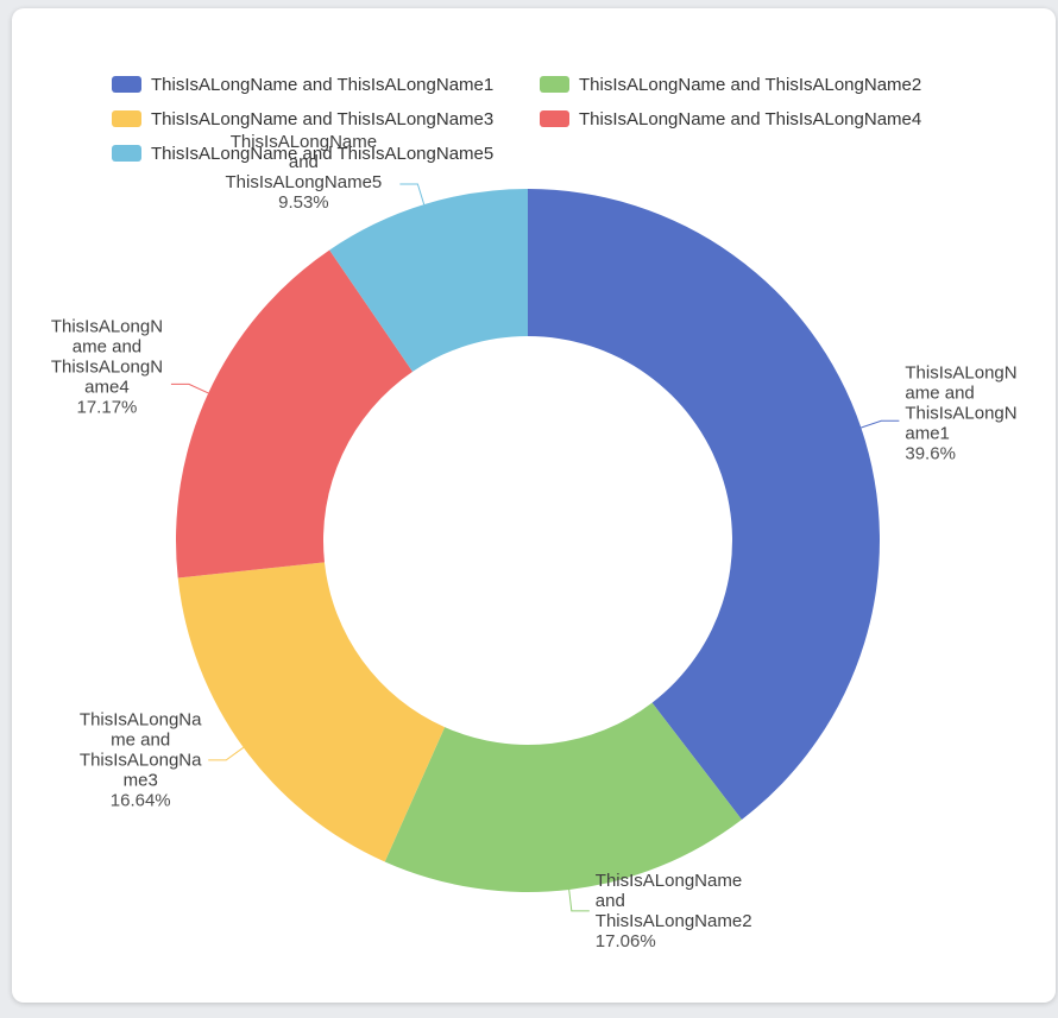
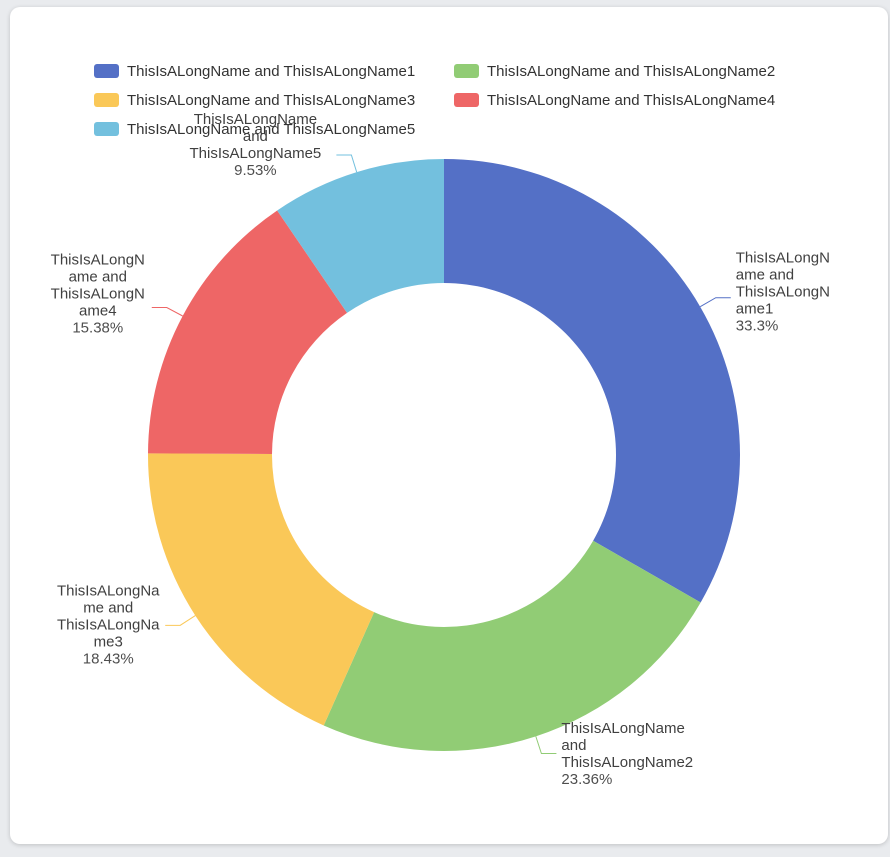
ThisIsALongName and ThisIsALongName1: 39.6% -> 33.3%
ThisIsALongName and ThisIsALongName2: 17.06% -> 23.36%
ThisIsALongName and ThisIsALongName3: 16.64% -> 18.43%
ThisIsALongName and ThisIsALongName4: 17.17% -> 15.38%
